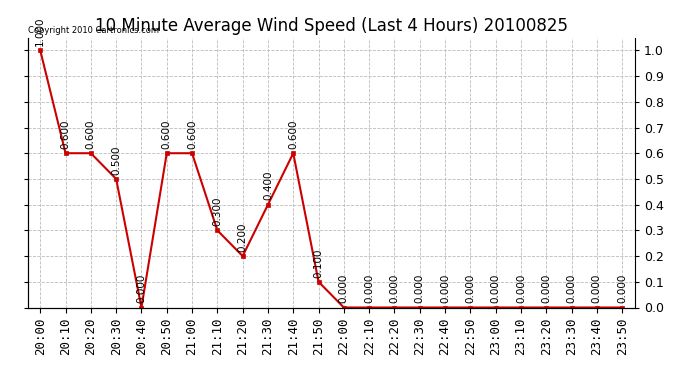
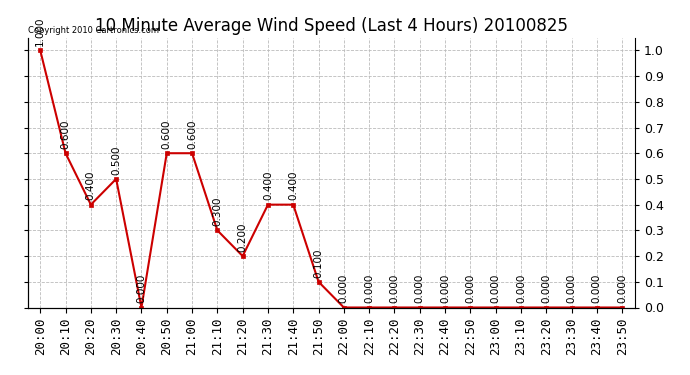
20:20: 0.600 -> 0.400
21:40: 0.600 -> 0.400
